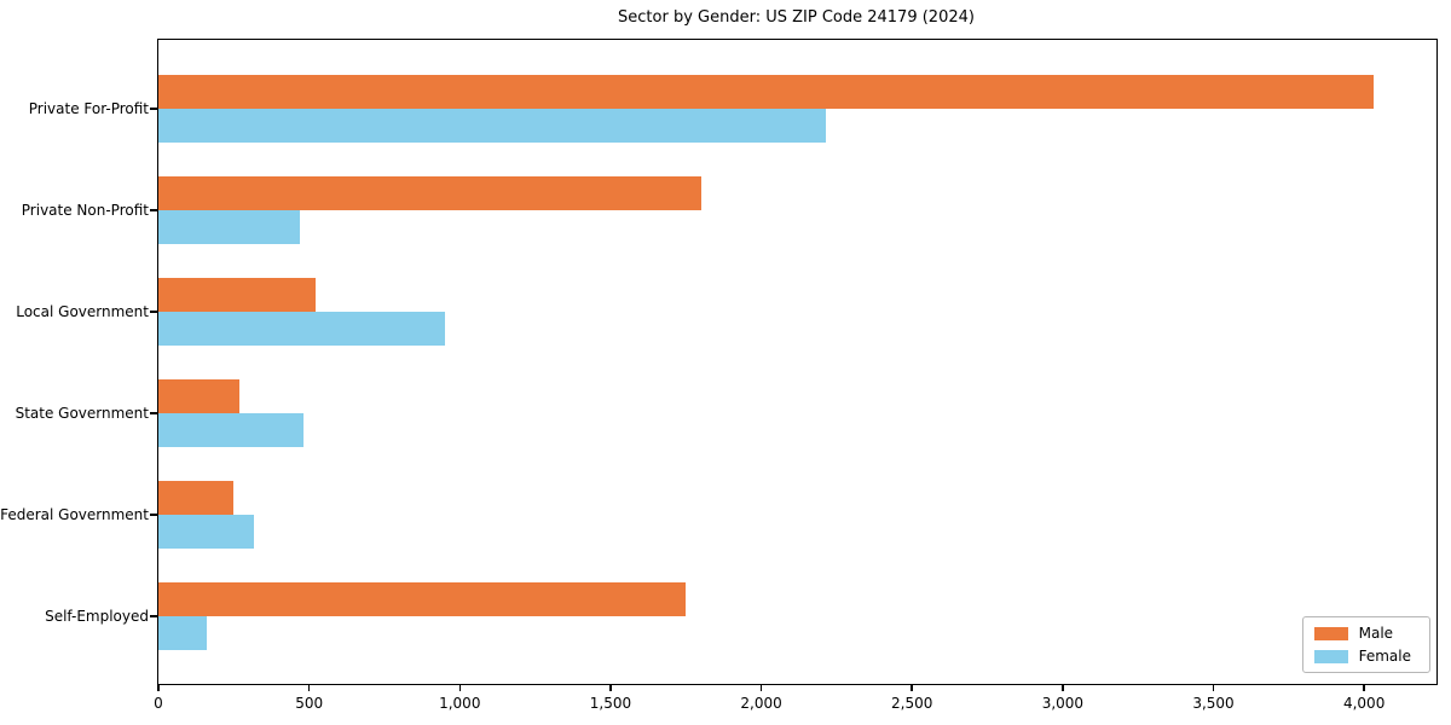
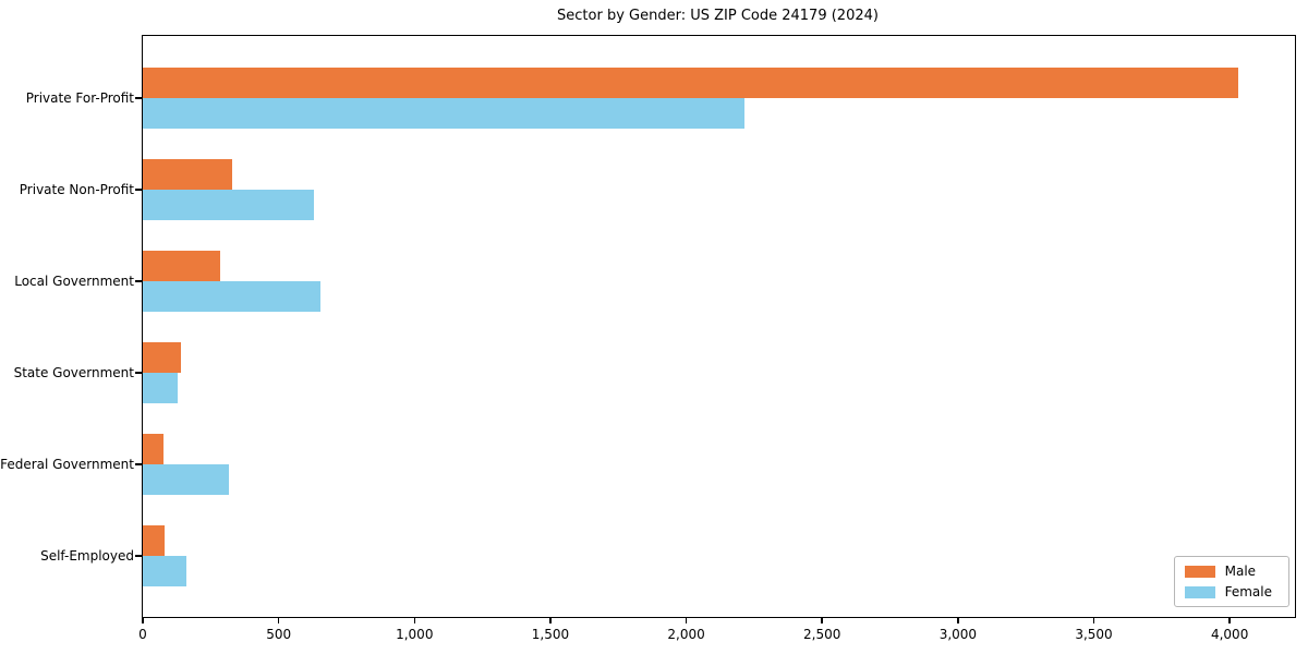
Male/Private Non-Profit: 1800 -> 330
Female/Private Non-Profit: 470 -> 630
Male/Local Government: 520 -> 280
Female/Local Government: 950 -> 660
Male/State Government: 270 -> 140
Female/State Government: 480 -> 130
Male/Federal Government: 250 -> 80
Male/Self-Employed: 1750 -> 80
